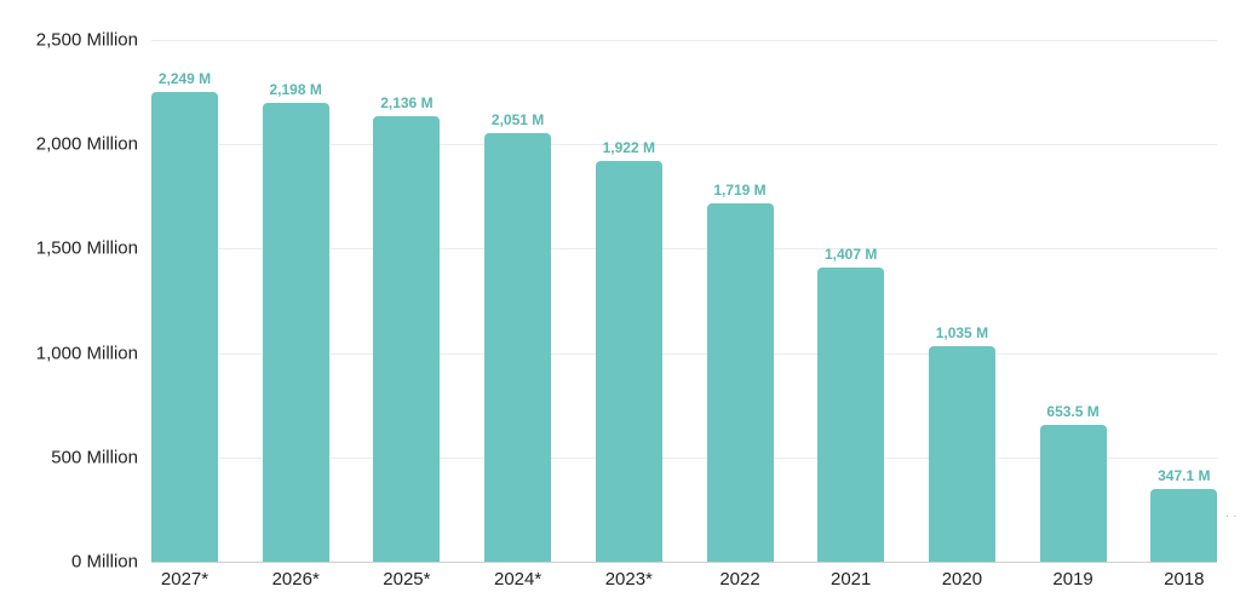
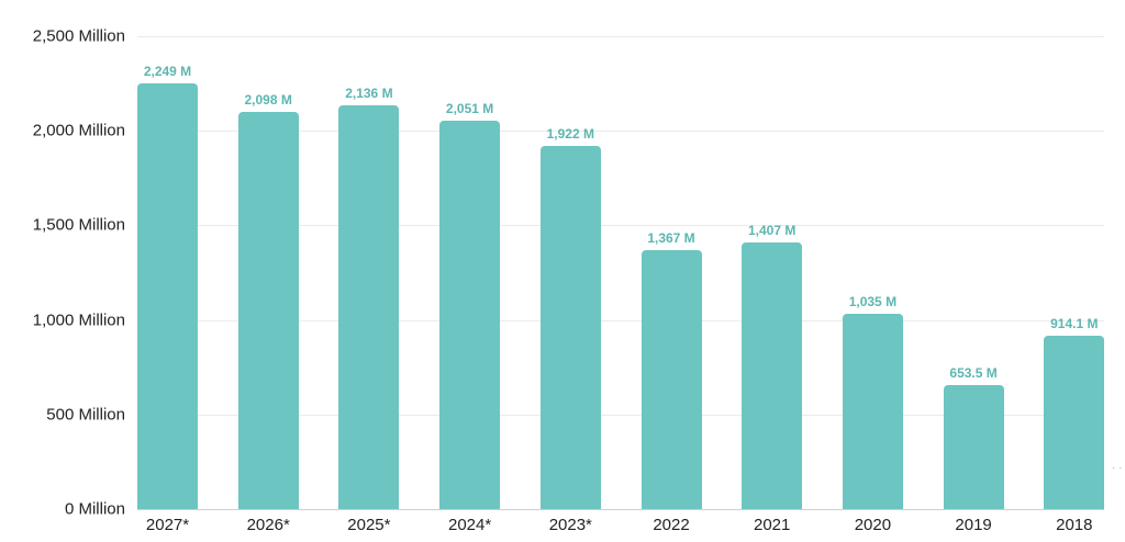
2026*: 2,198 -> 2,098
2022: 1,719 -> 1,367
2018: 347.1 -> 914.1
